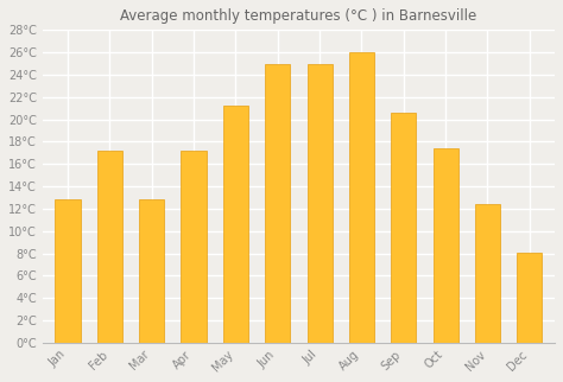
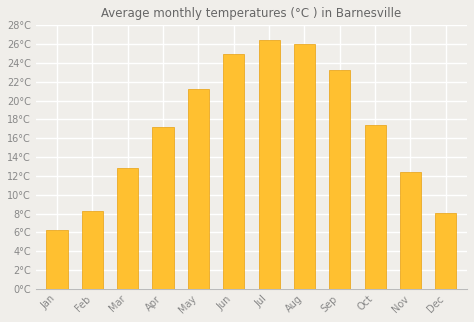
Jan: 12.8°C -> 6.3°C
Feb: 17.2°C -> 8.3°C
Jul: 25.0°C -> 26.4°C
Sep: 20.6°C -> 23.2°C
